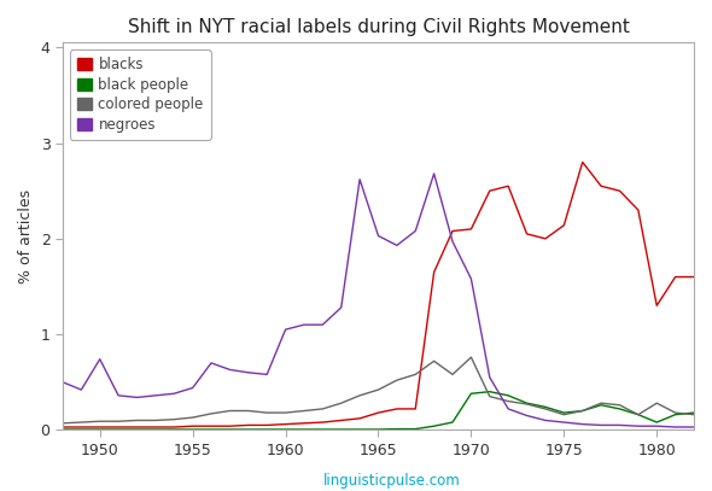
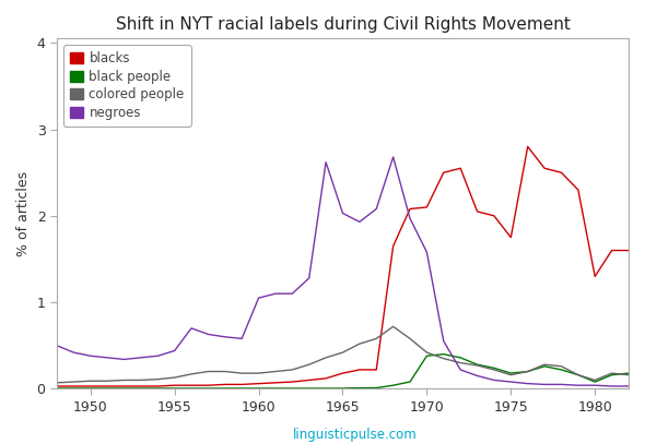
negroes/1950: 0.74 -> 0.38
colored people/1970: 0.76 -> 0.42
blacks/1975: 2.14 -> 1.75
colored people/1980: 0.28 -> 0.10
